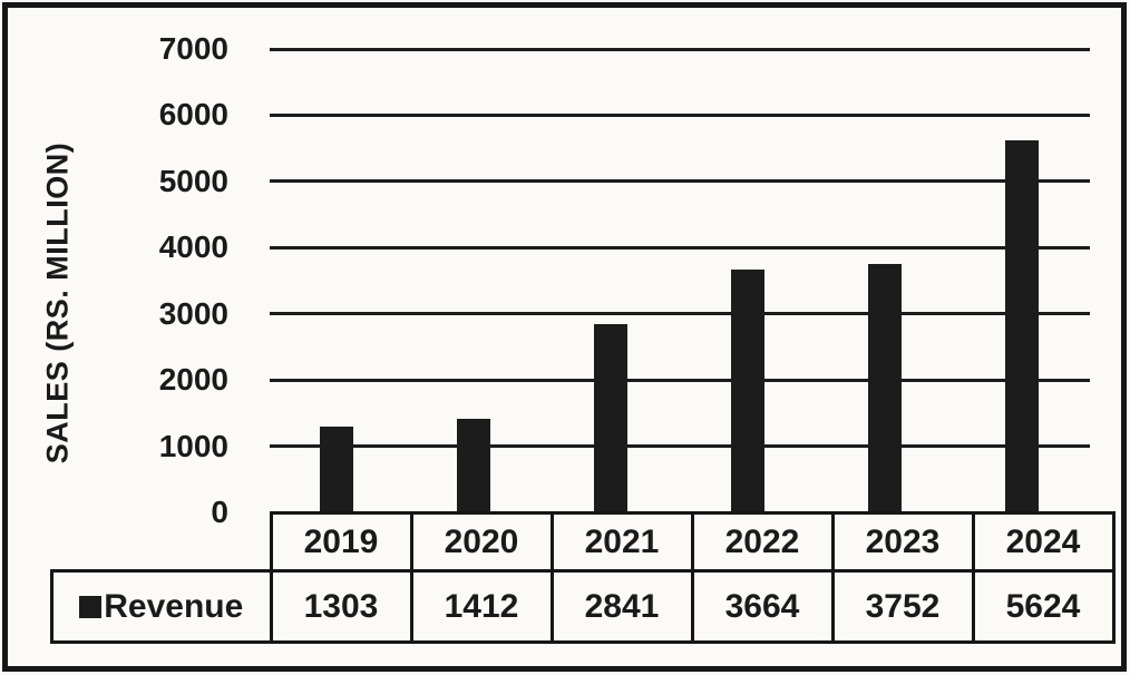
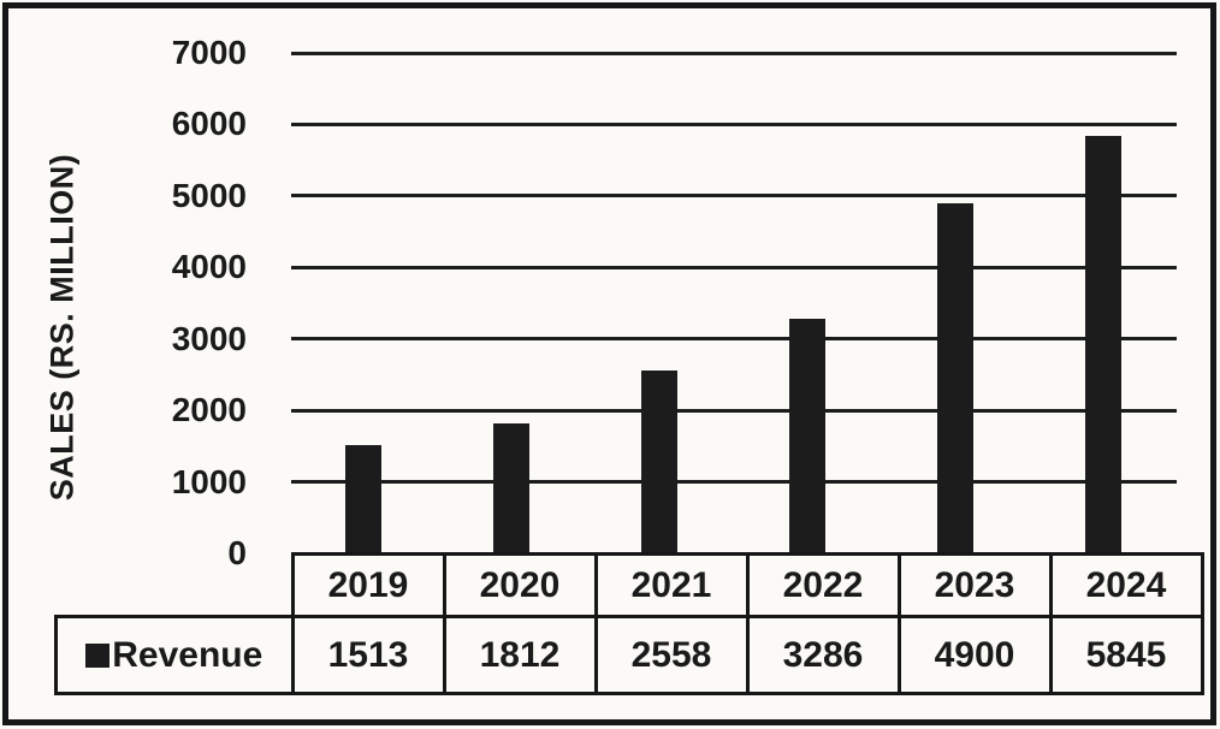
2019: 1303 -> 1513
2020: 1412 -> 1812
2021: 2841 -> 2558
2022: 3664 -> 3286
2023: 3752 -> 4900
2024: 5624 -> 5845
